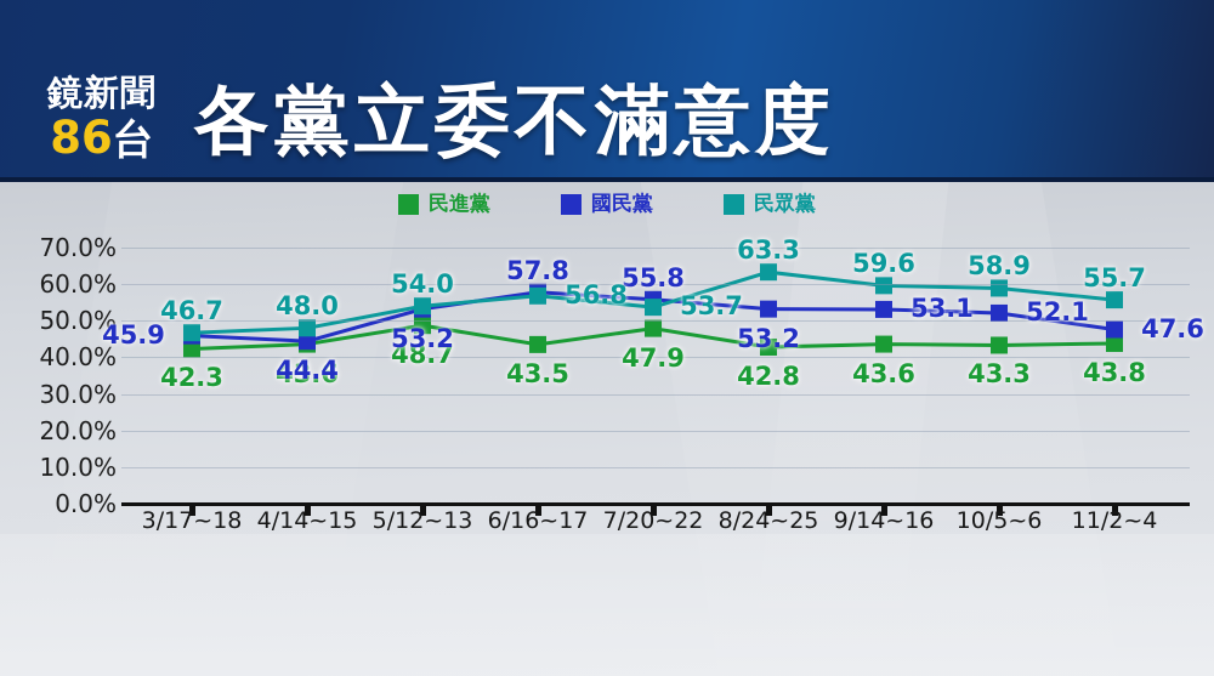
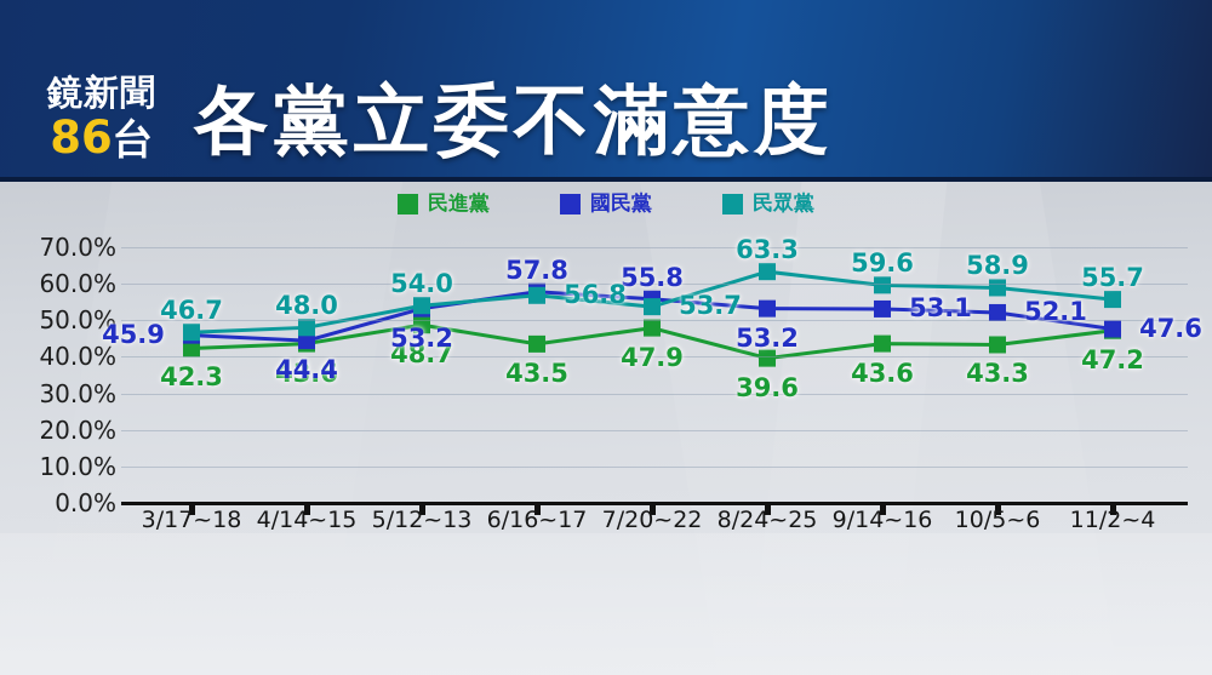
民進黨/8/24~25: 42.8 -> 39.6
民進黨/11/2~4: 43.8 -> 47.2
